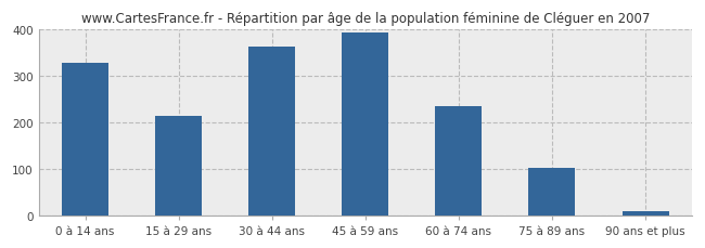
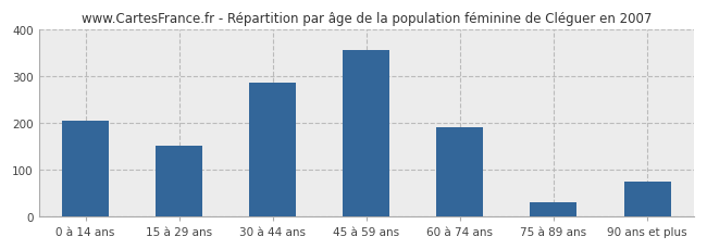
0 à 14 ans: 327 -> 205
15 à 29 ans: 215 -> 150
30 à 44 ans: 363 -> 285
45 à 59 ans: 392 -> 355
60 à 74 ans: 235 -> 190
75 à 89 ans: 101 -> 30
90 ans et plus: 8 -> 75
